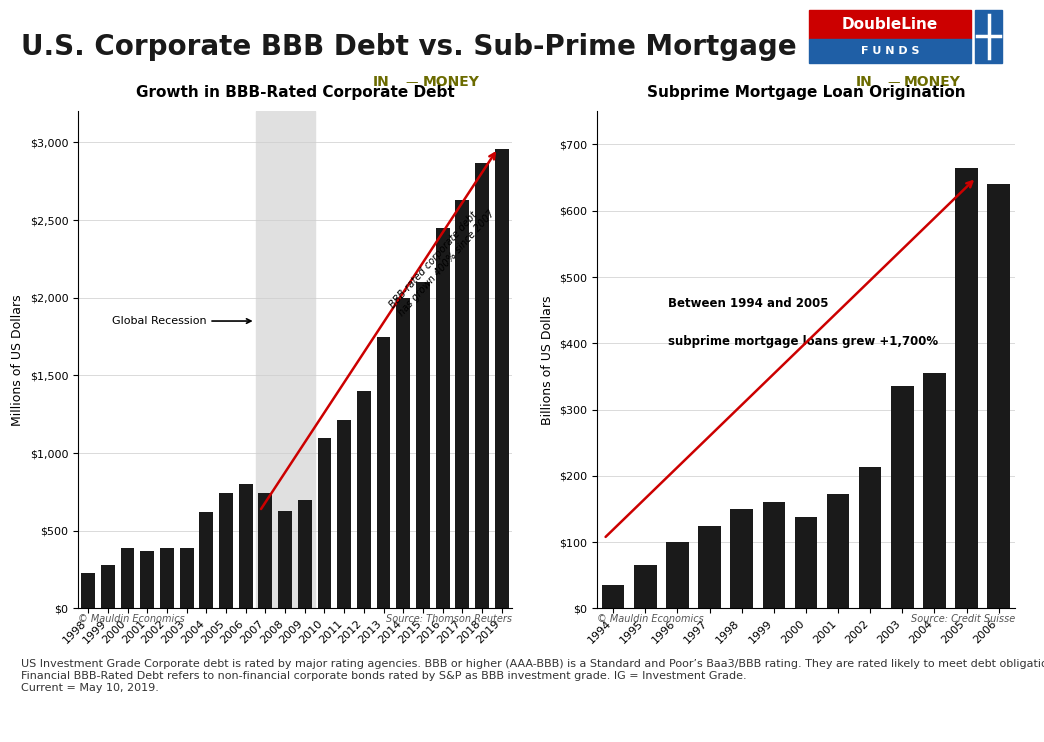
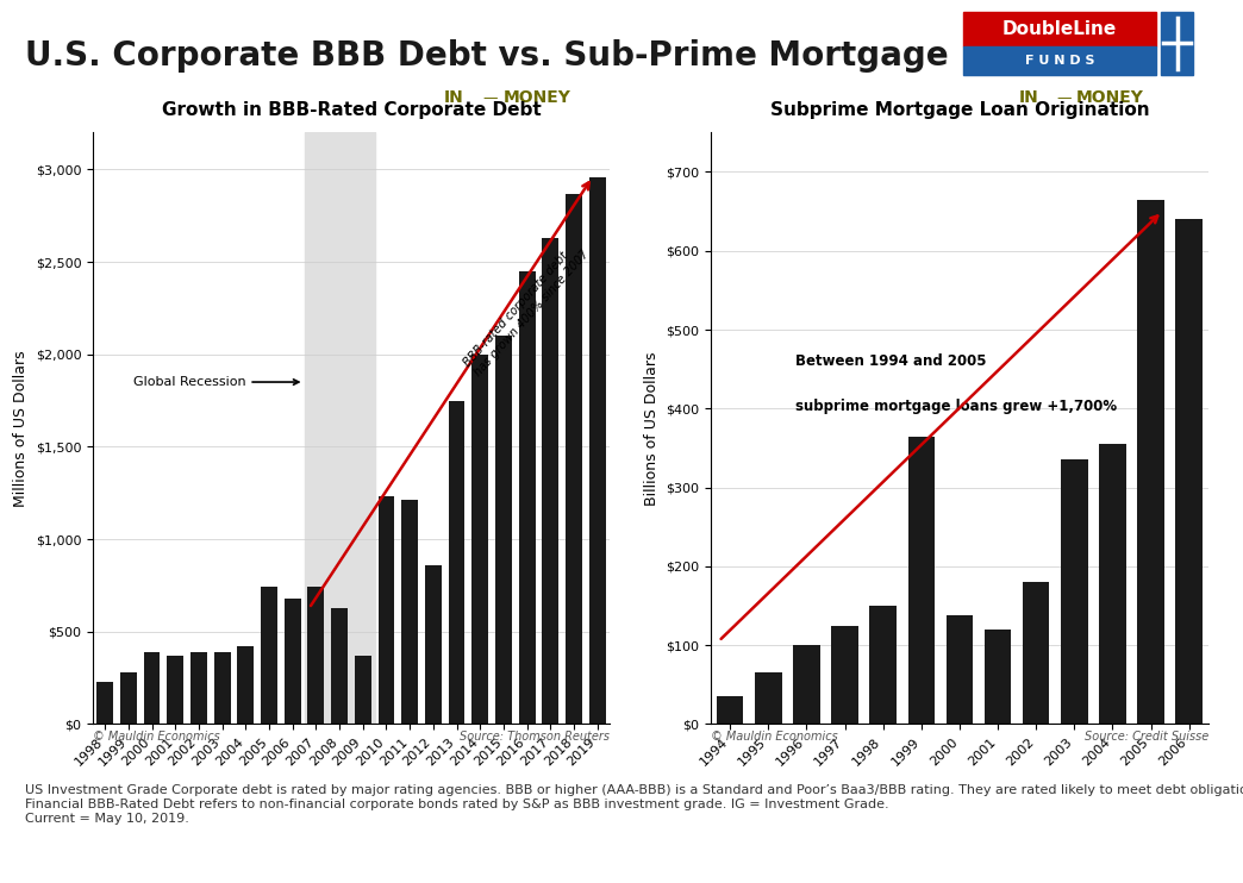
Growth in BBB-Rated Corporate Debt/2004: $620 -> $420
Growth in BBB-Rated Corporate Debt/2006: $800 -> $680
Growth in BBB-Rated Corporate Debt/2009: $700 -> $370
Growth in BBB-Rated Corporate Debt/2010: $1,100 -> $1,230
Growth in BBB-Rated Corporate Debt/2012: $1,400 -> $860
Subprime Mortgage Loan Origination/1999: $160 -> $364
Subprime Mortgage Loan Origination/2001: $173 -> $120
Subprime Mortgage Loan Origination/2002: $213 -> $180
